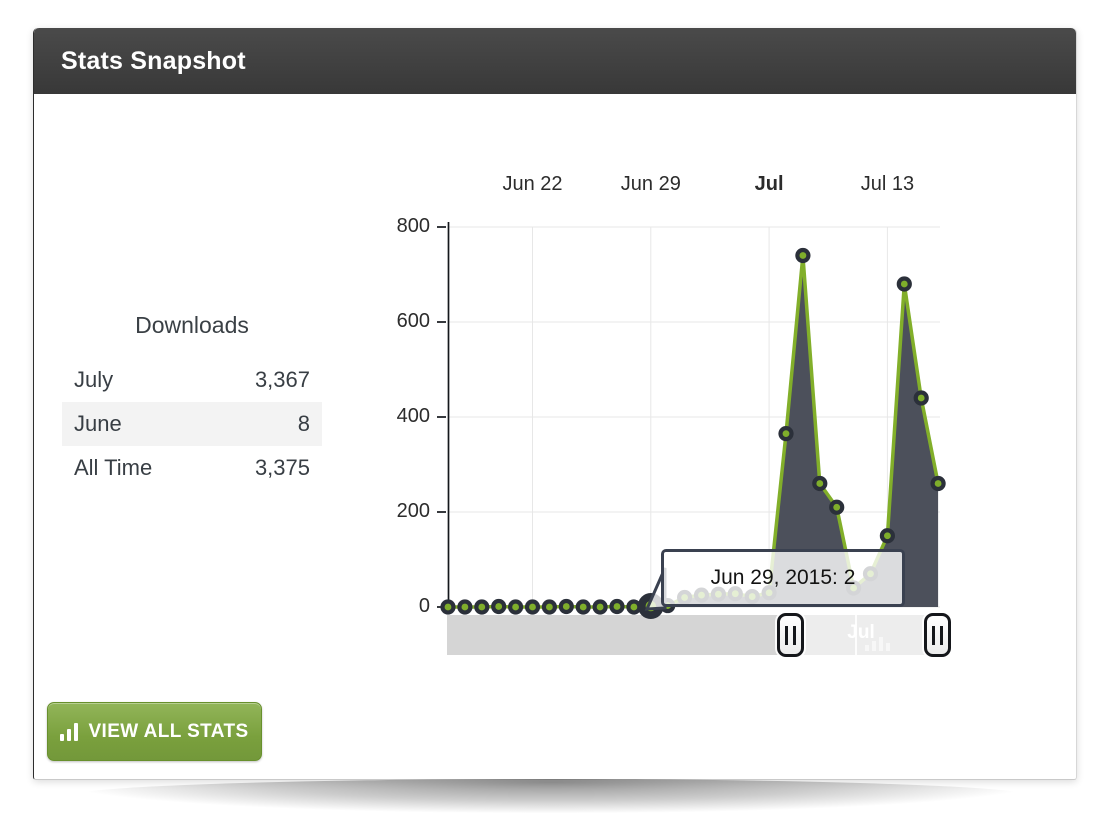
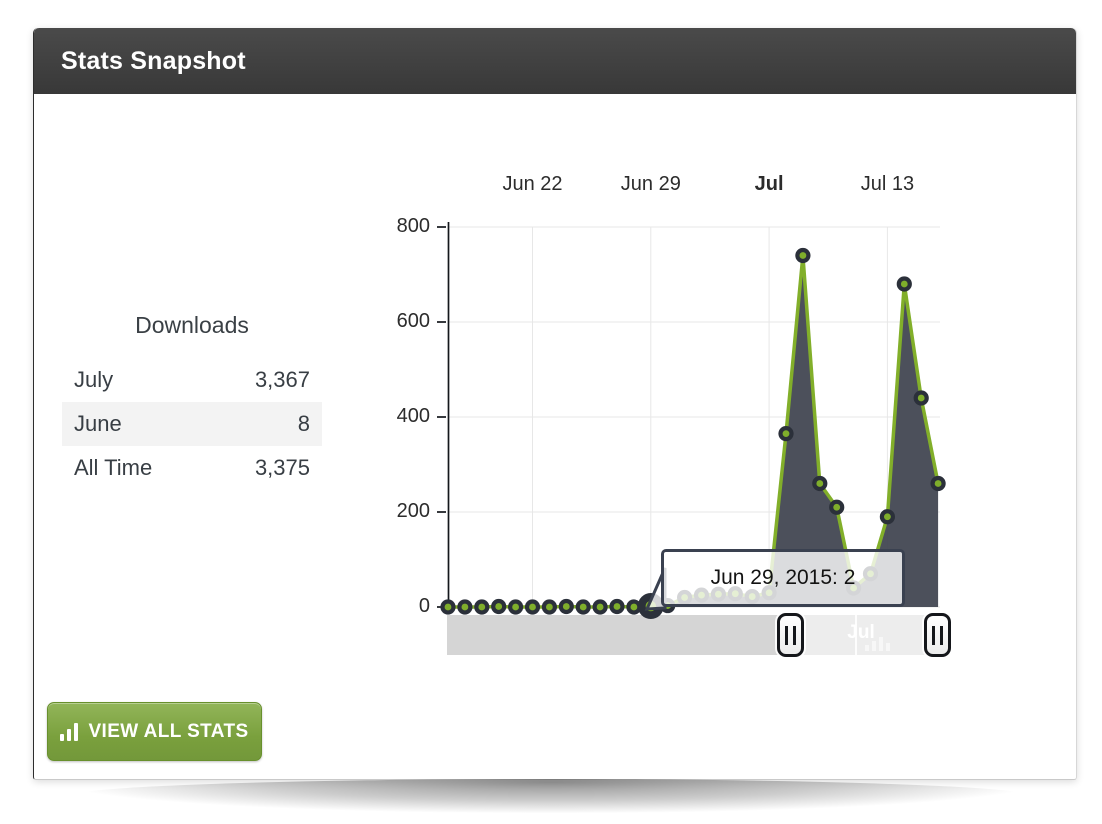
Jul 13: 150 -> 190
